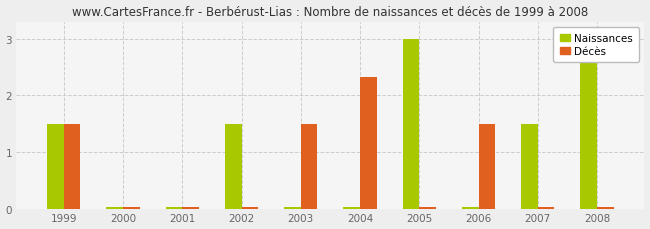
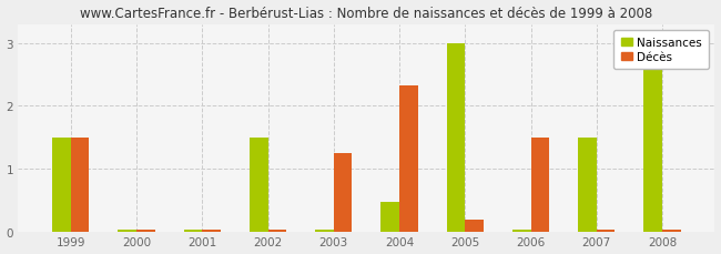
Décès/2003: 1.50 -> 1.26
Naissances/2004: 0.04 -> 0.48
Décès/2005: 0.04 -> 0.20
